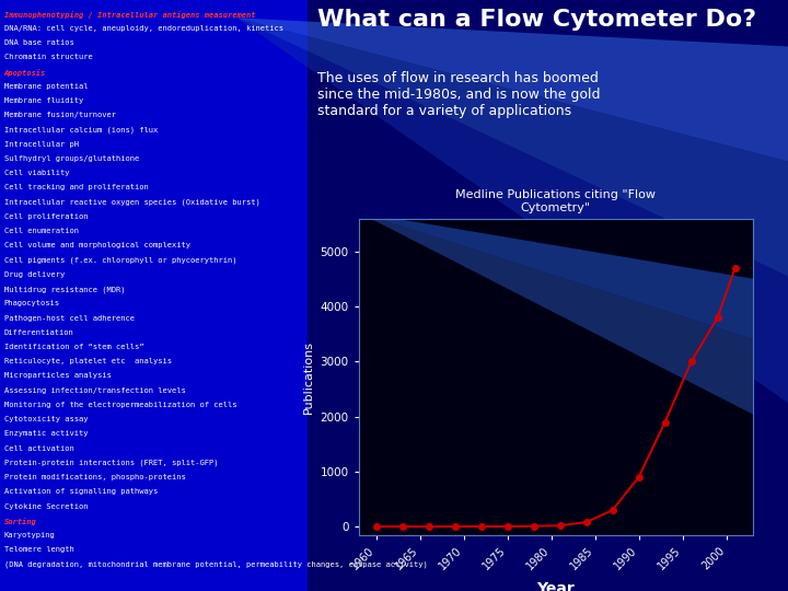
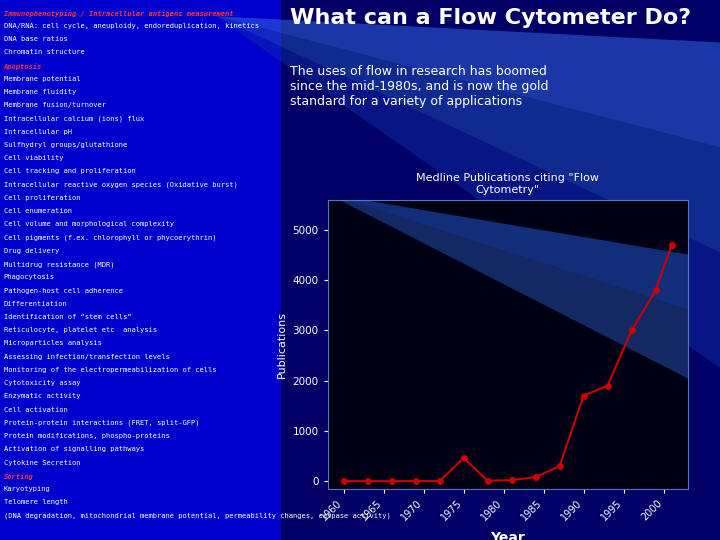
1975: 0 -> 460
1990: 900 -> 1700
